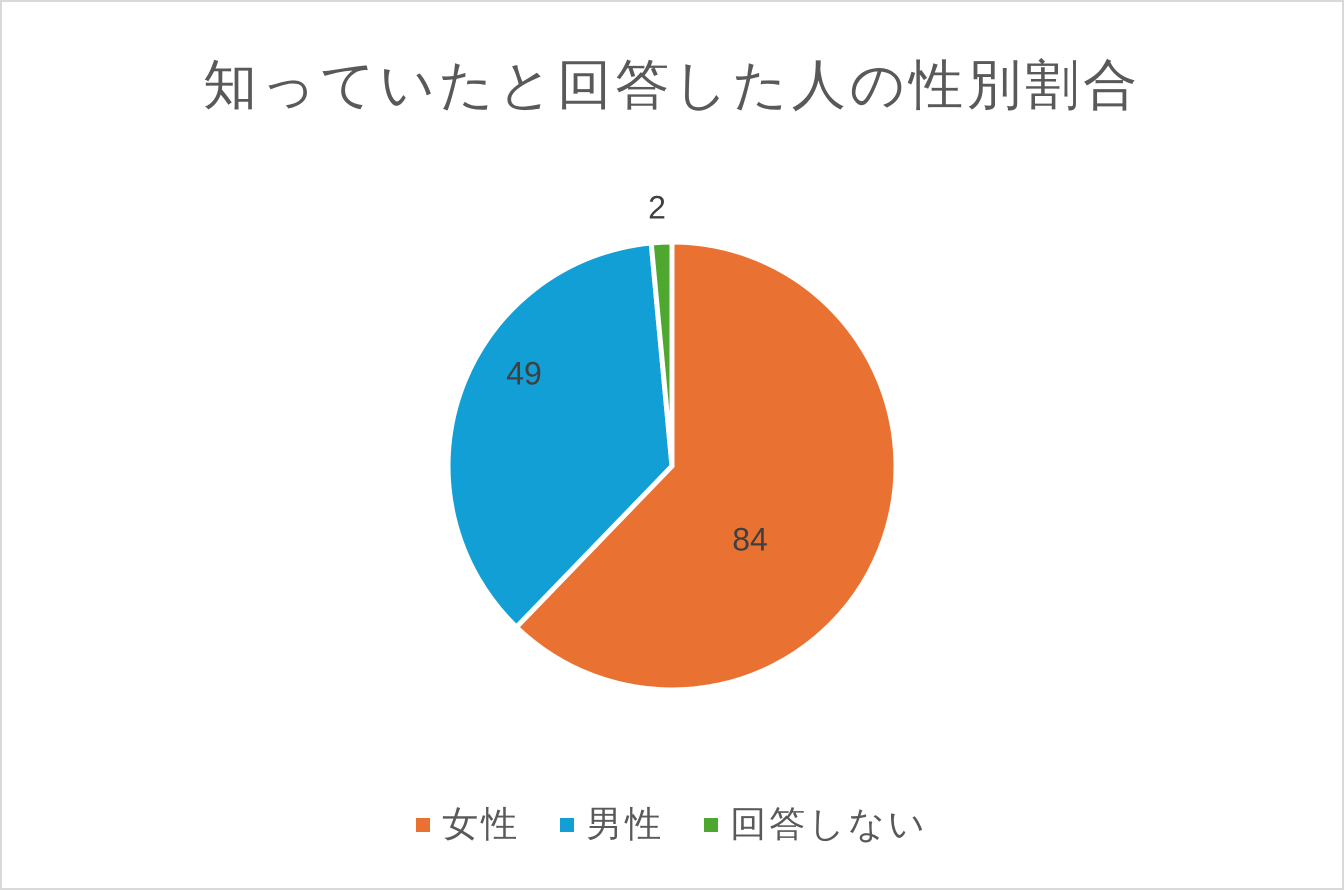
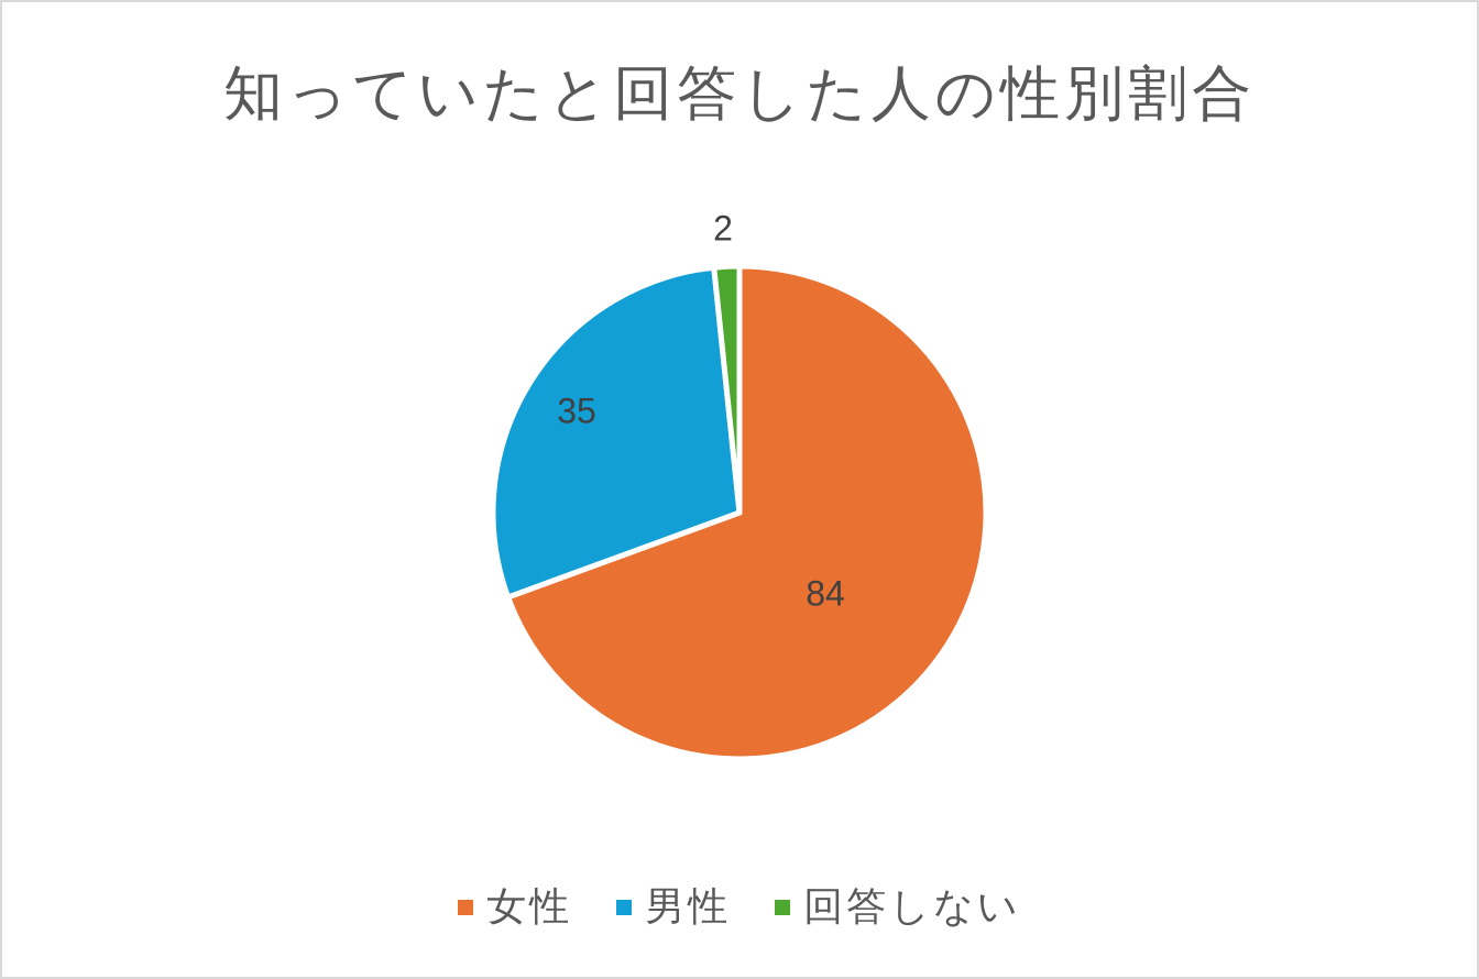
男性: 49 -> 35
